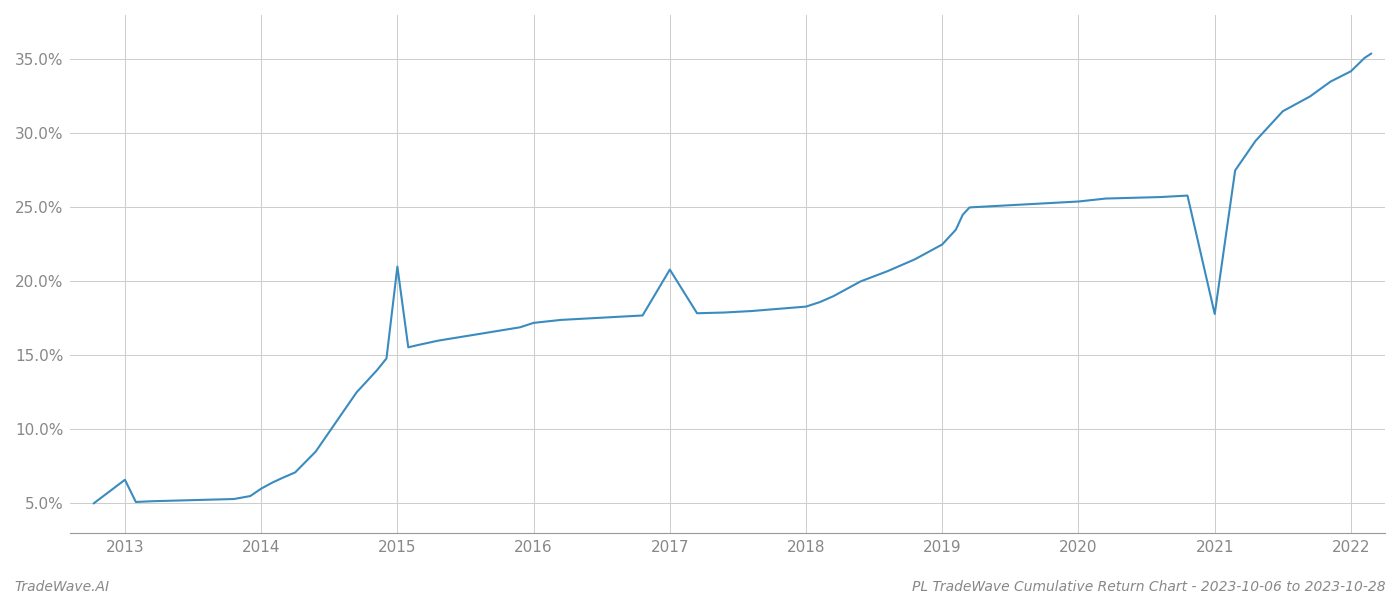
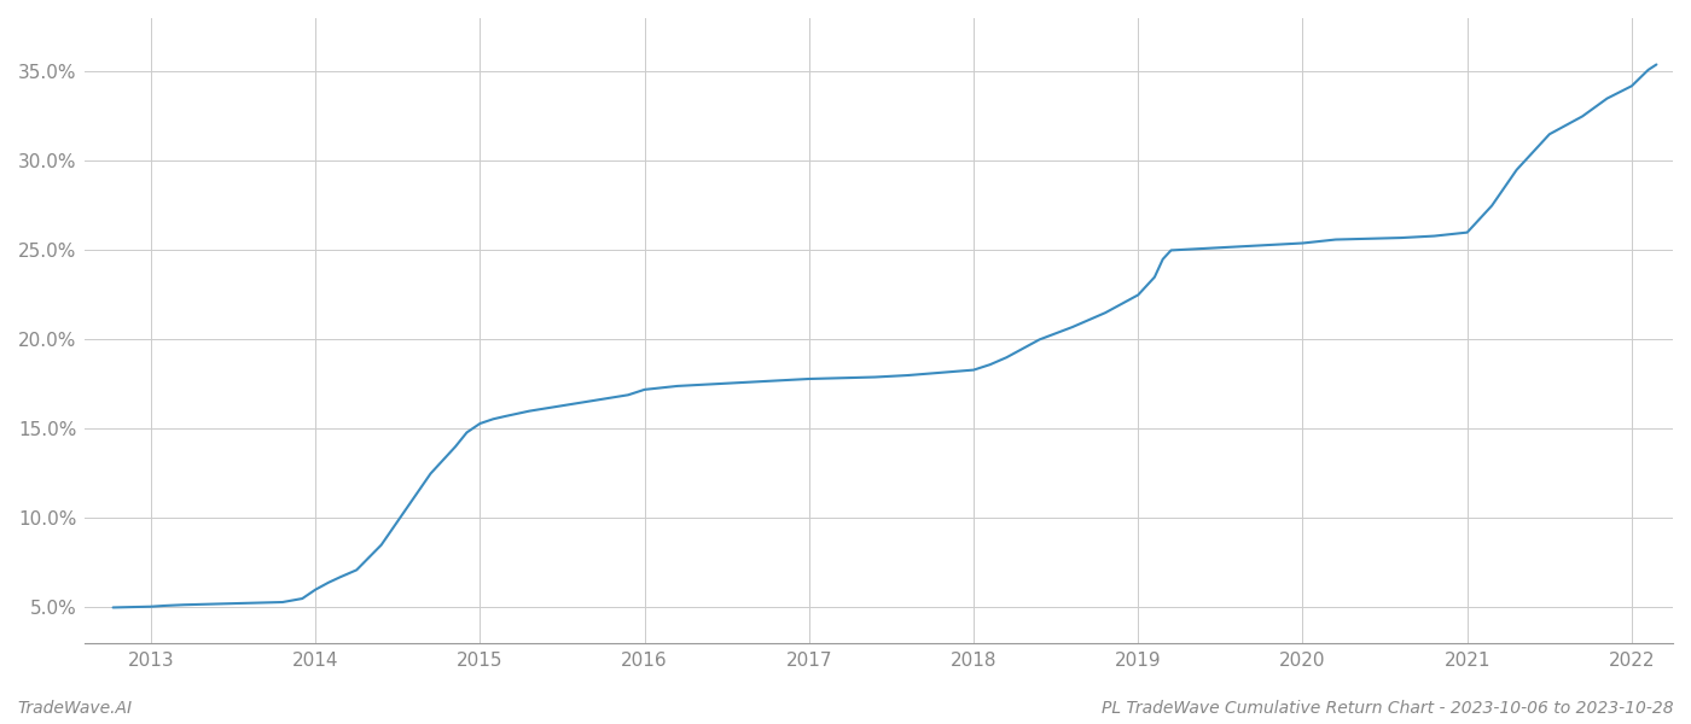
2013: 6.6% -> 5.0%
2015: 21.0% -> 15.3%
2017: 20.8% -> 17.8%
2021: 17.8% -> 26.0%
